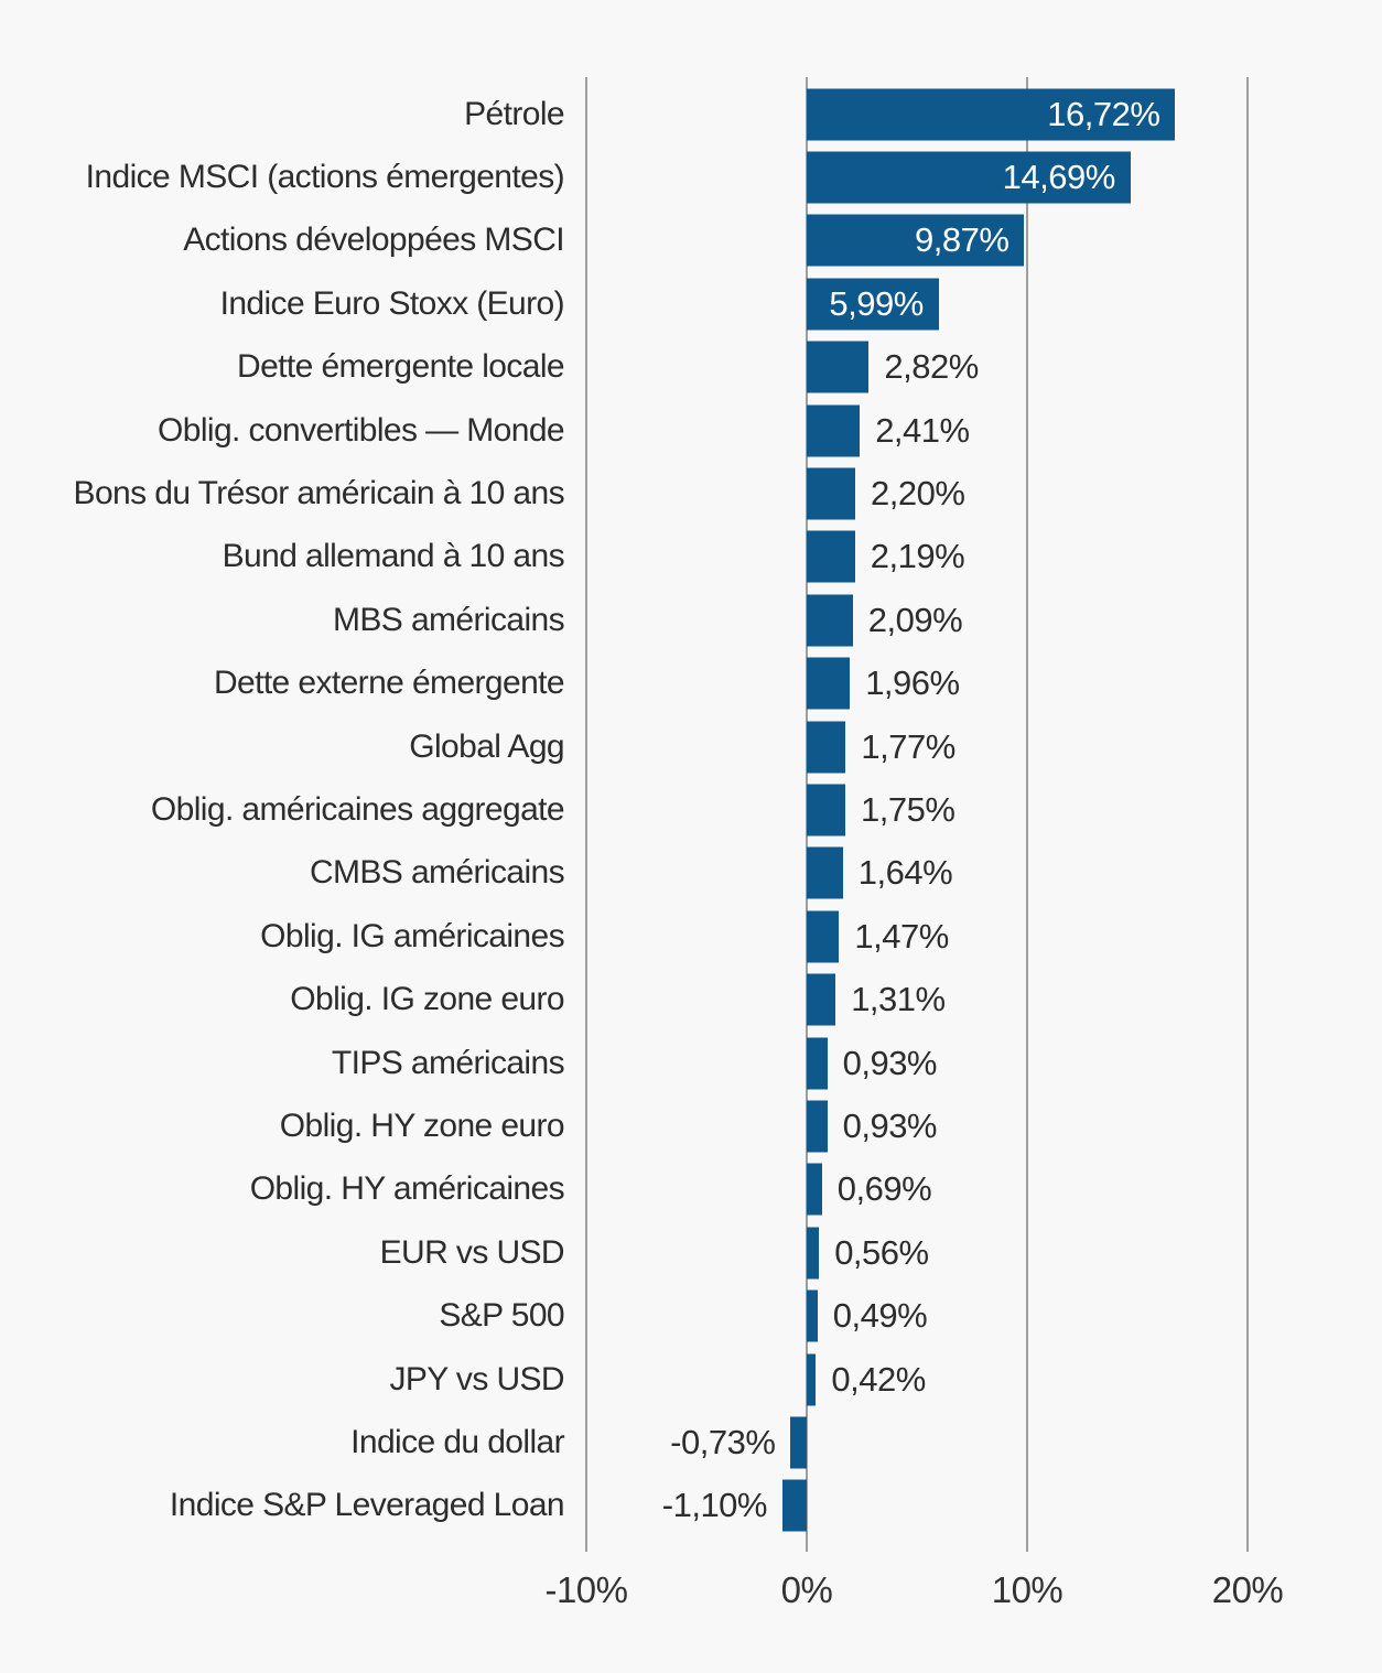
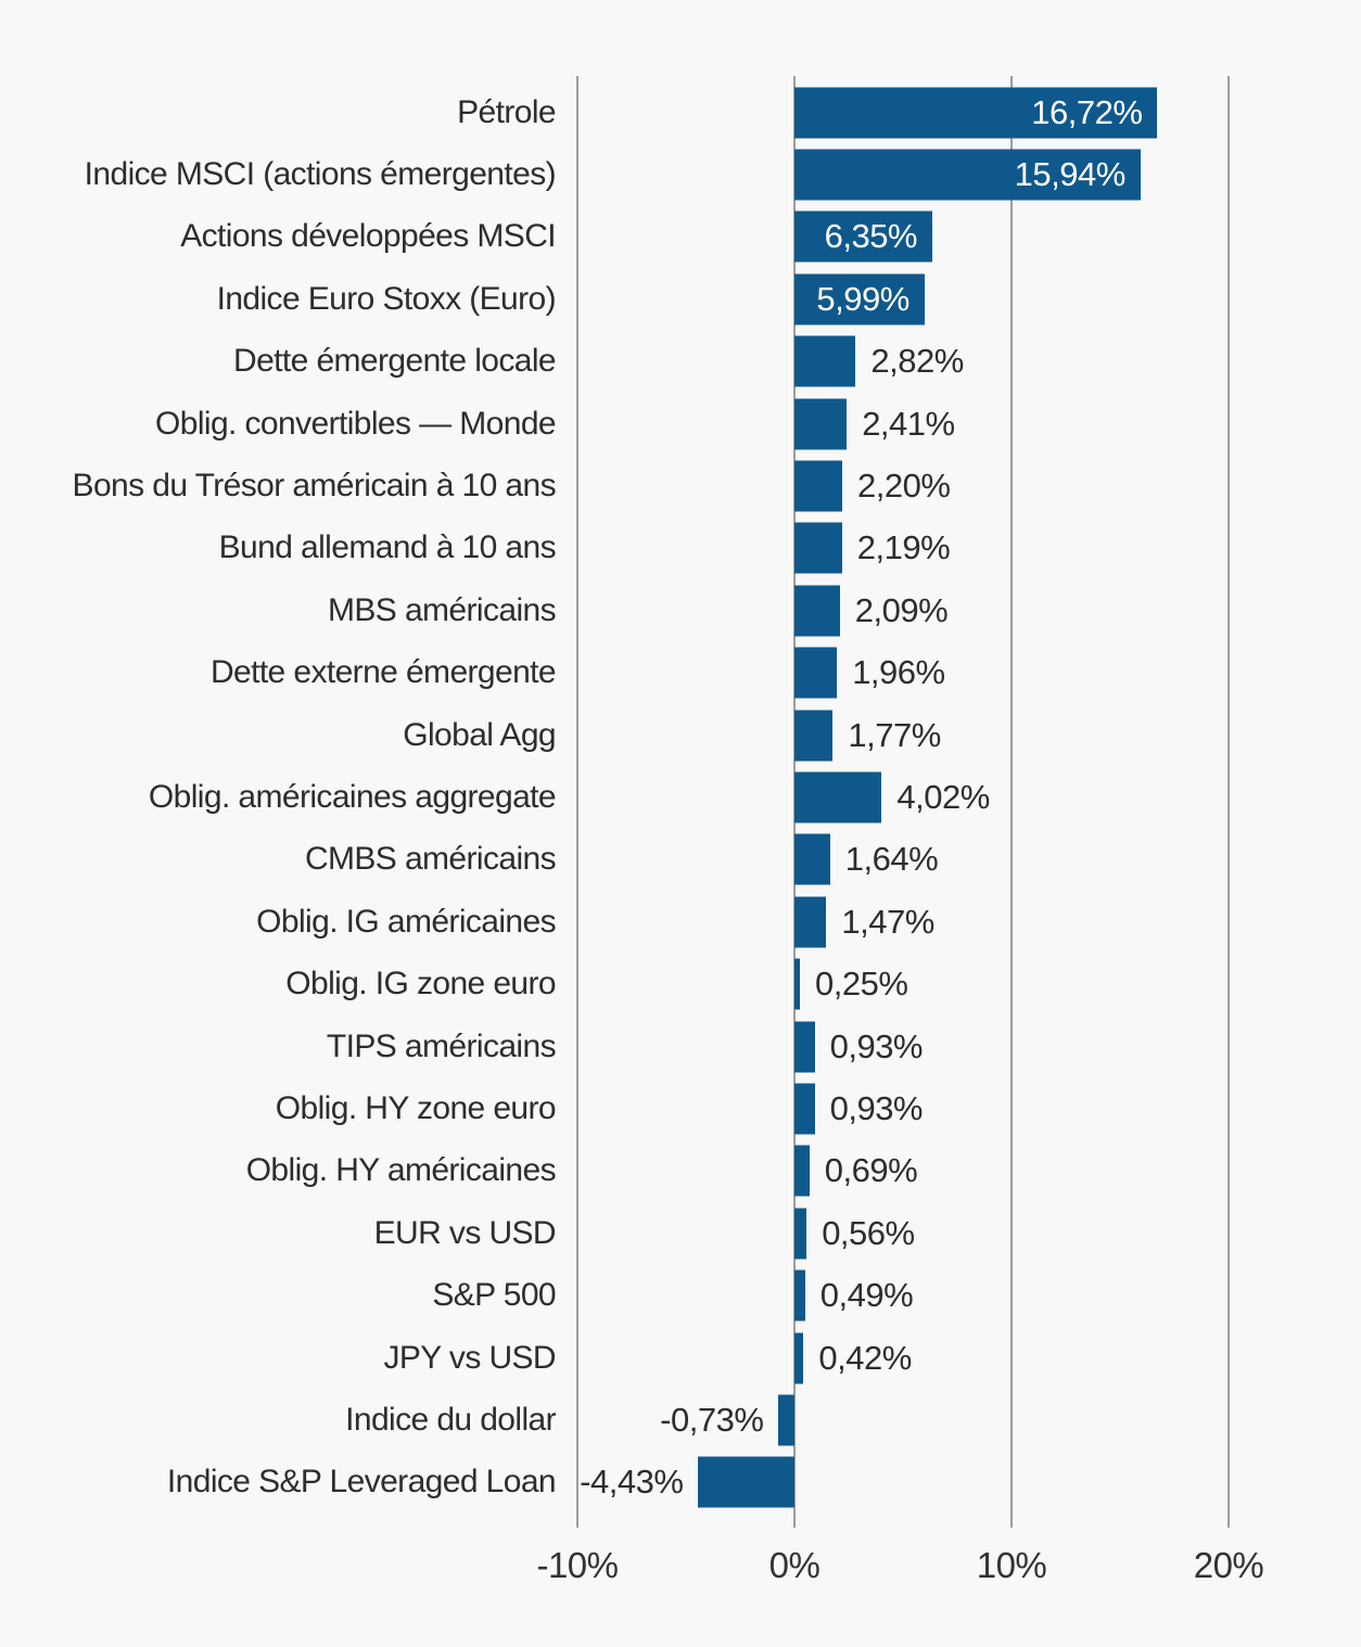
Indice MSCI (actions émergentes): 14,69% -> 15,94%
Actions développées MSCI: 9,87% -> 6,35%
Oblig. américaines aggregate: 1,75% -> 4,02%
Oblig. IG zone euro: 1,31% -> 0,25%
Indice S&P Leveraged Loan: -1,10% -> -4,43%
